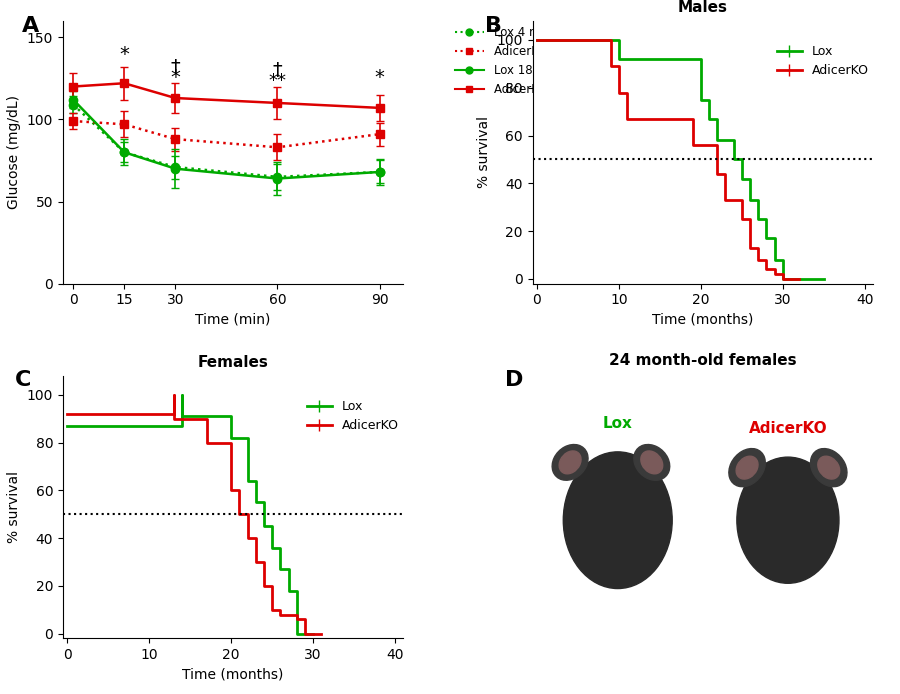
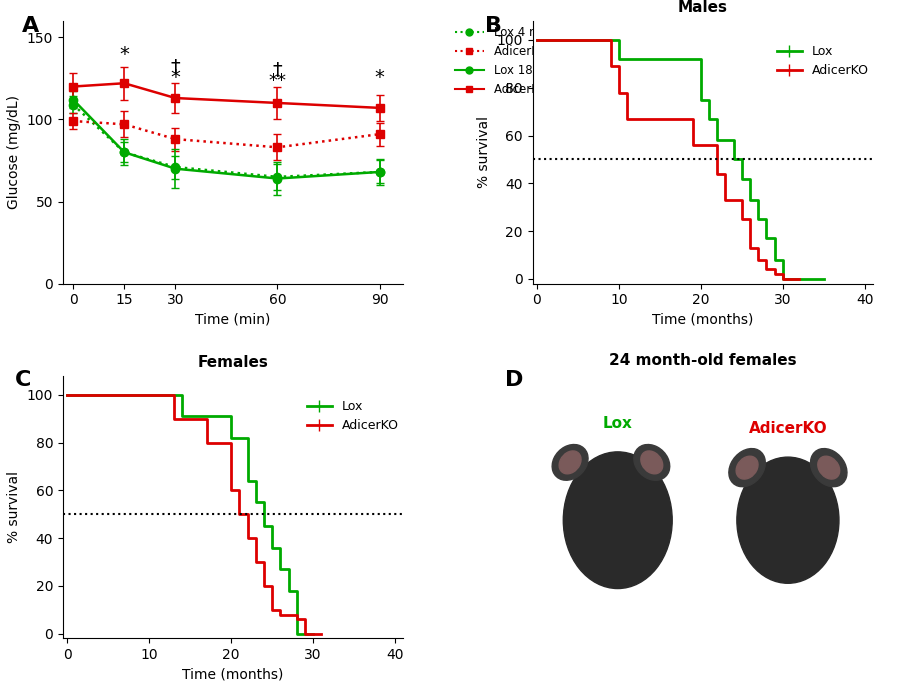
Females/Lox/0: 87 -> 100
Females/AdicerKO/0: 92 -> 100
